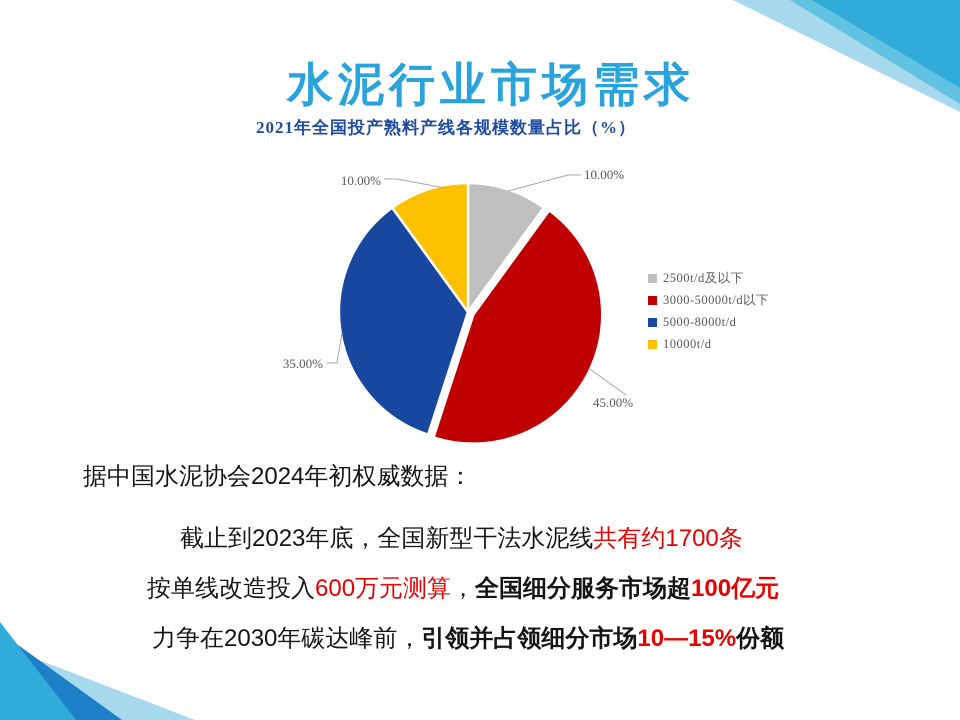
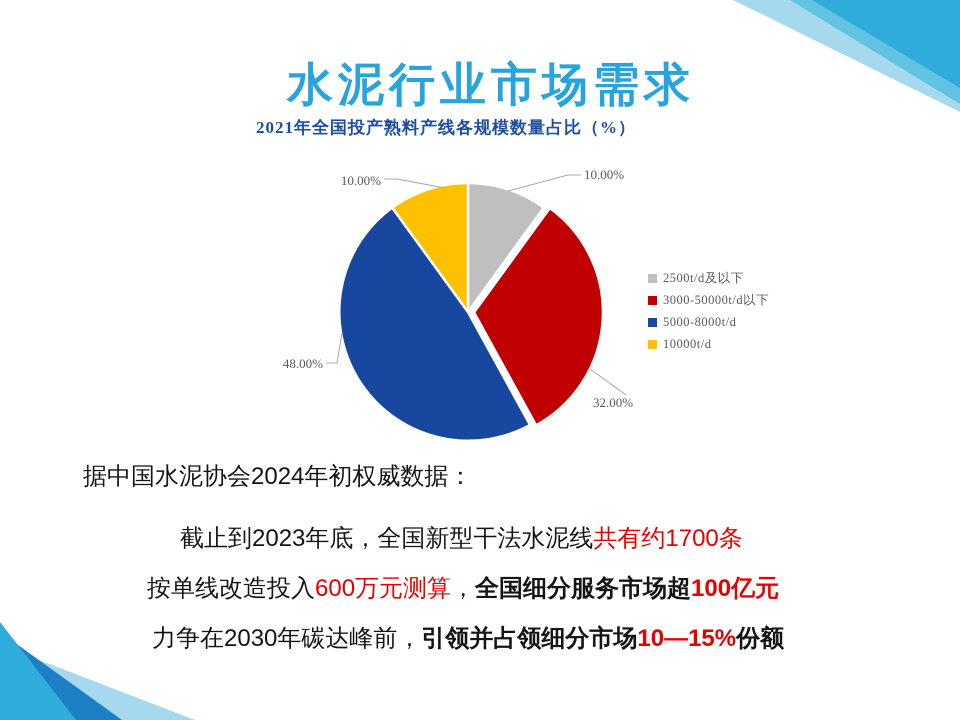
3000-50000t/d以下: 45.00% -> 32.00%
5000-8000t/d: 35.00% -> 48.00%
